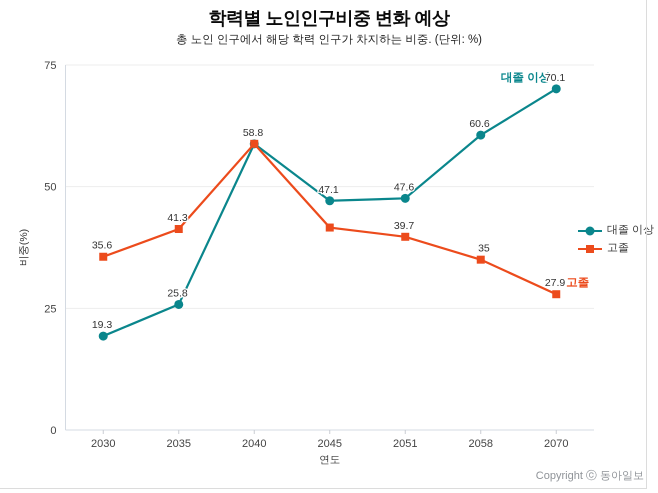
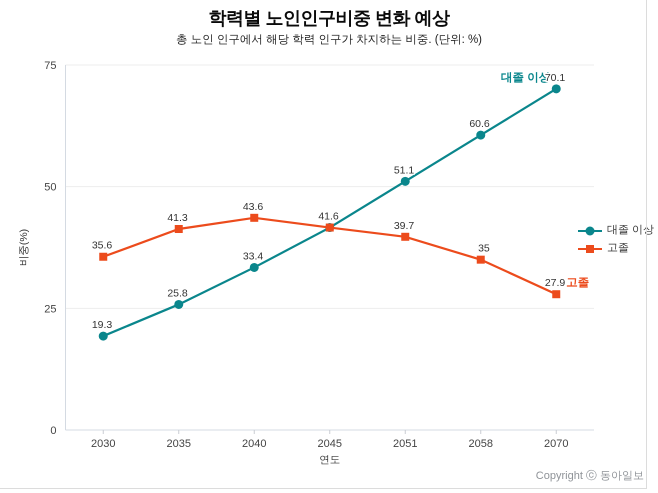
대졸 이상/2040: 58.8 -> 33.4
고졸/2040: 58.8 -> 43.6
대졸 이상/2045: 47.1 -> 41.6
대졸 이상/2051: 47.6 -> 51.1
